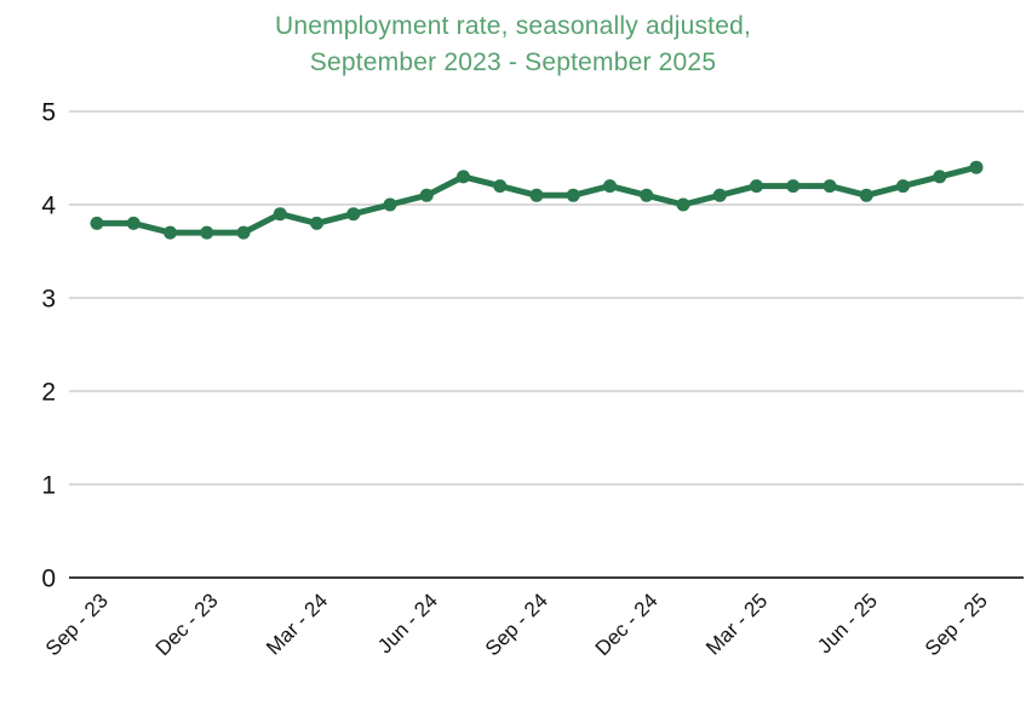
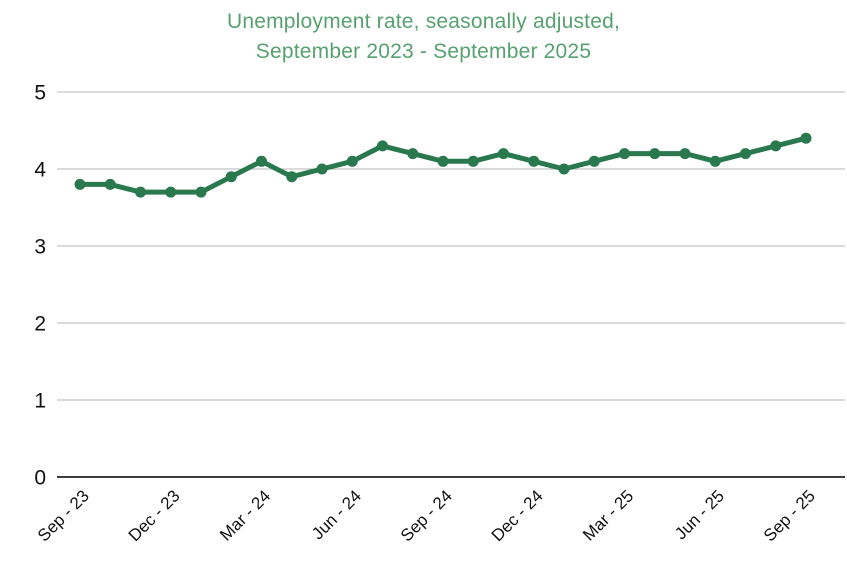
Mar-24: 3.8 -> 4.1
